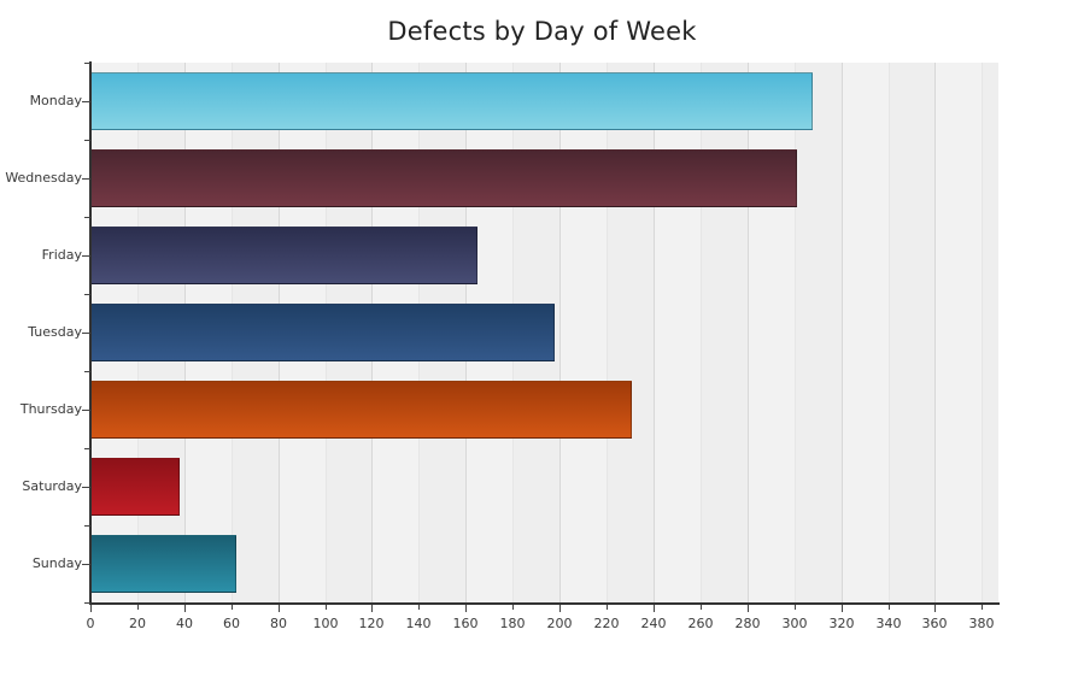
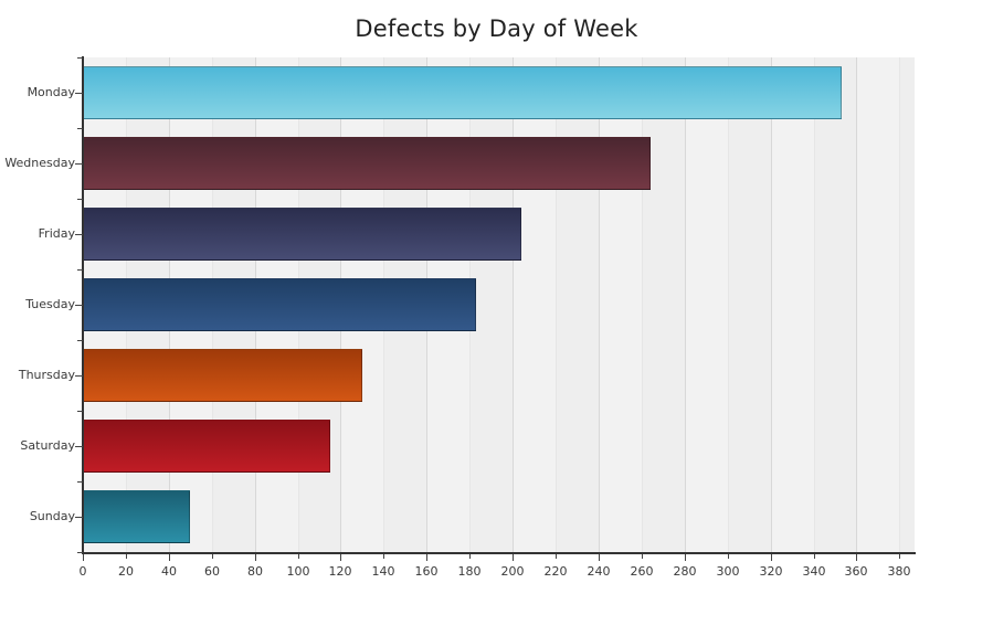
Monday: 308 -> 353
Wednesday: 301 -> 264
Friday: 165 -> 204
Tuesday: 198 -> 183
Thursday: 231 -> 130
Saturday: 38 -> 115
Sunday: 62 -> 50
